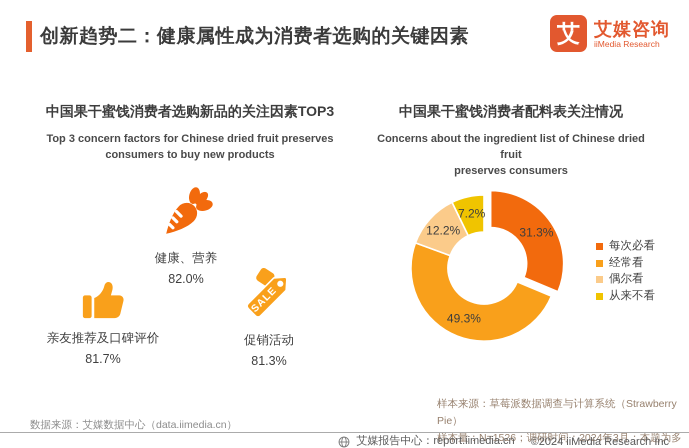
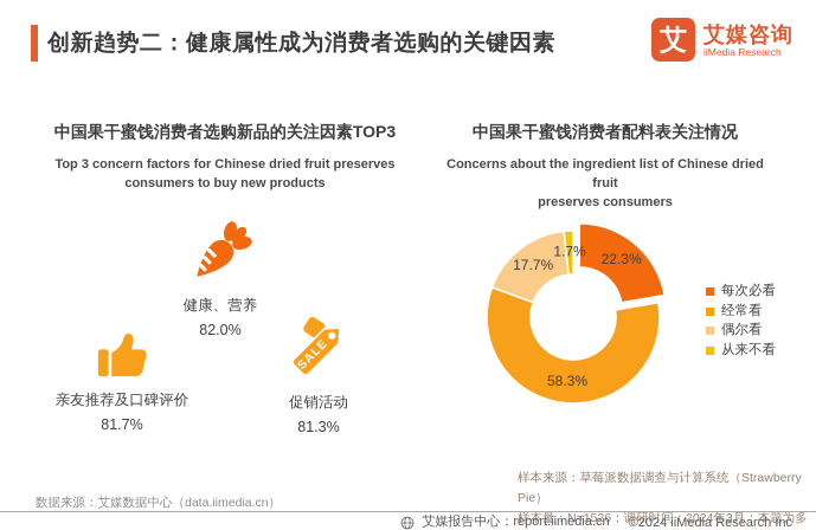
中国果干蜜饯消费者配料表关注情况/每次必看: 31.3% -> 22.3%
中国果干蜜饯消费者配料表关注情况/经常看: 49.3% -> 58.3%
中国果干蜜饯消费者配料表关注情况/偶尔看: 12.2% -> 17.7%
中国果干蜜饯消费者配料表关注情况/从来不看: 7.2% -> 1.7%
